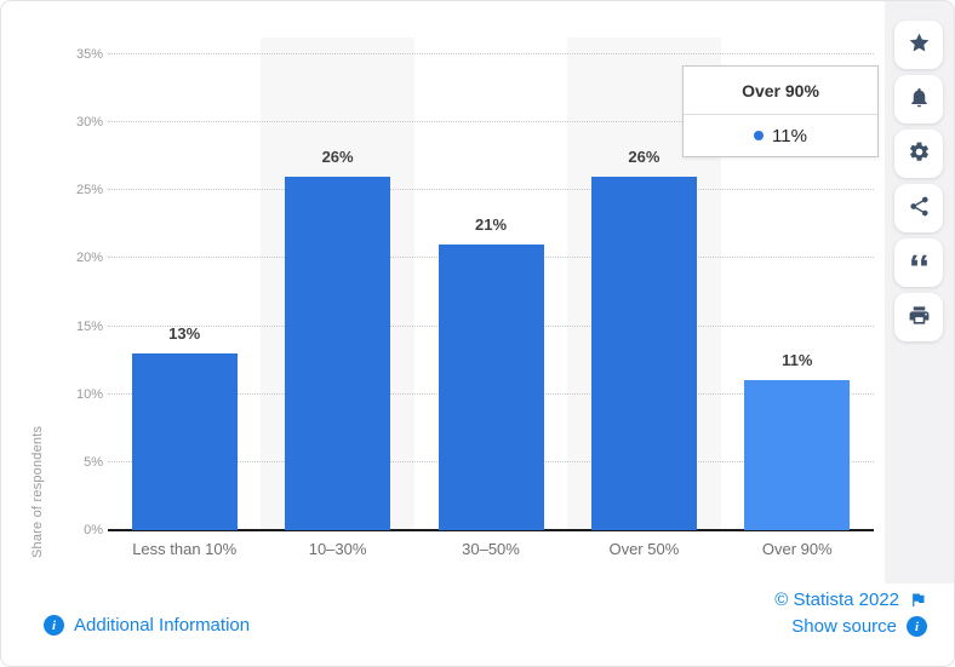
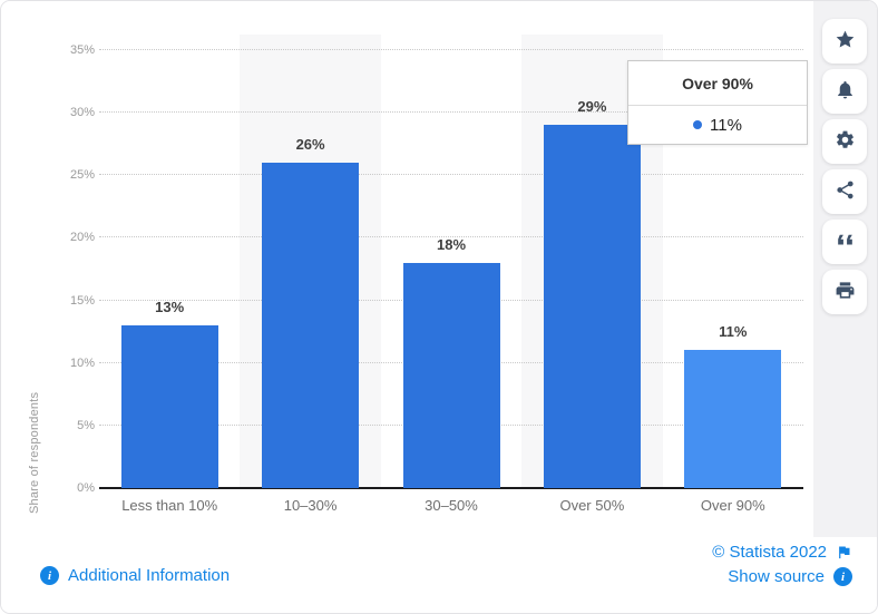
30–50%: 21% -> 18%
Over 50%: 26% -> 29%
